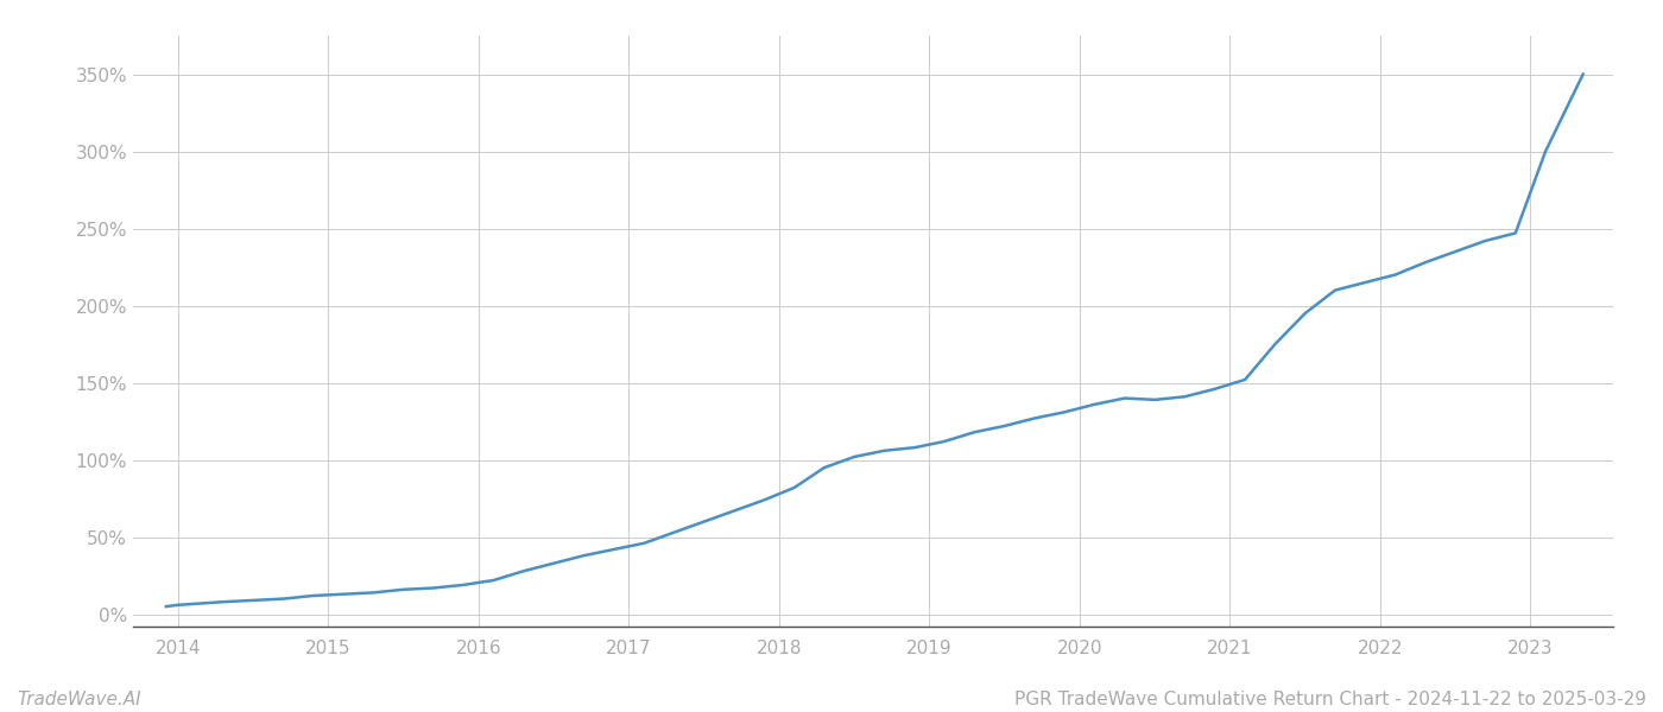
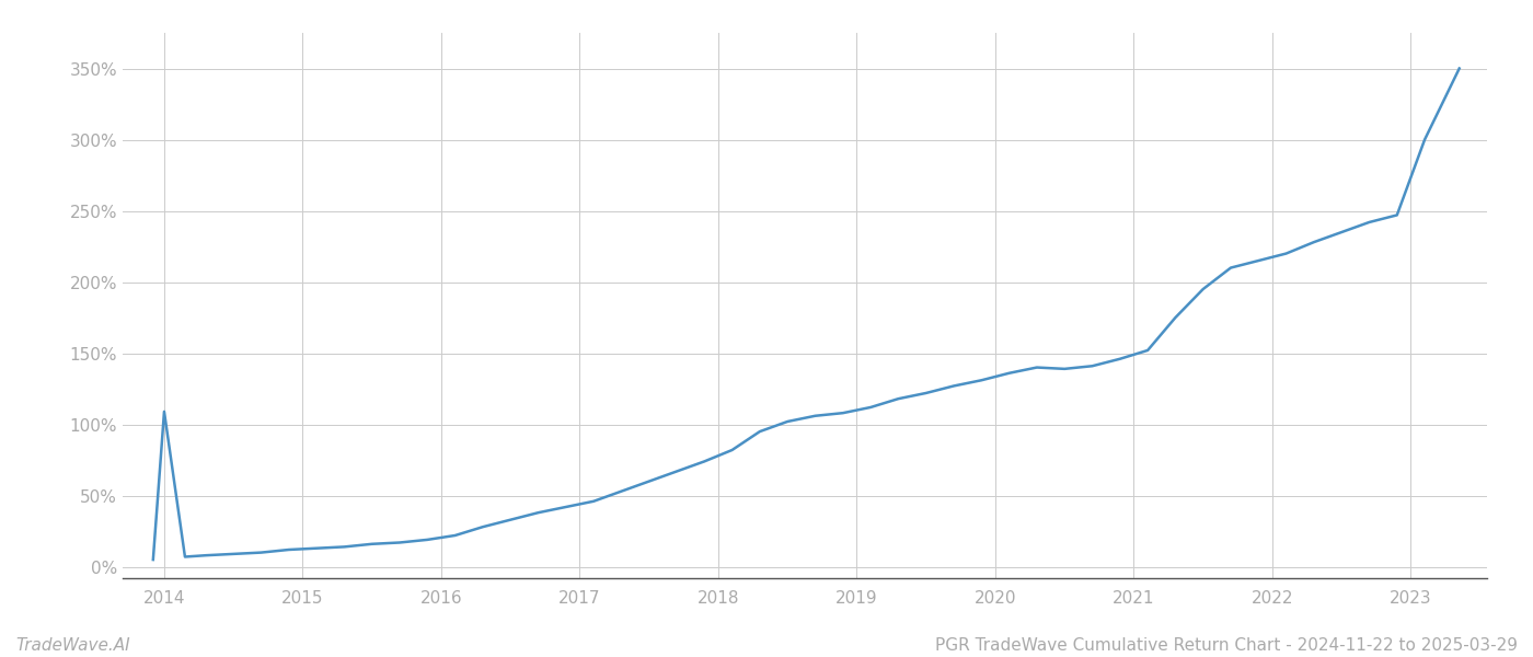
2014: 6% -> 109%
